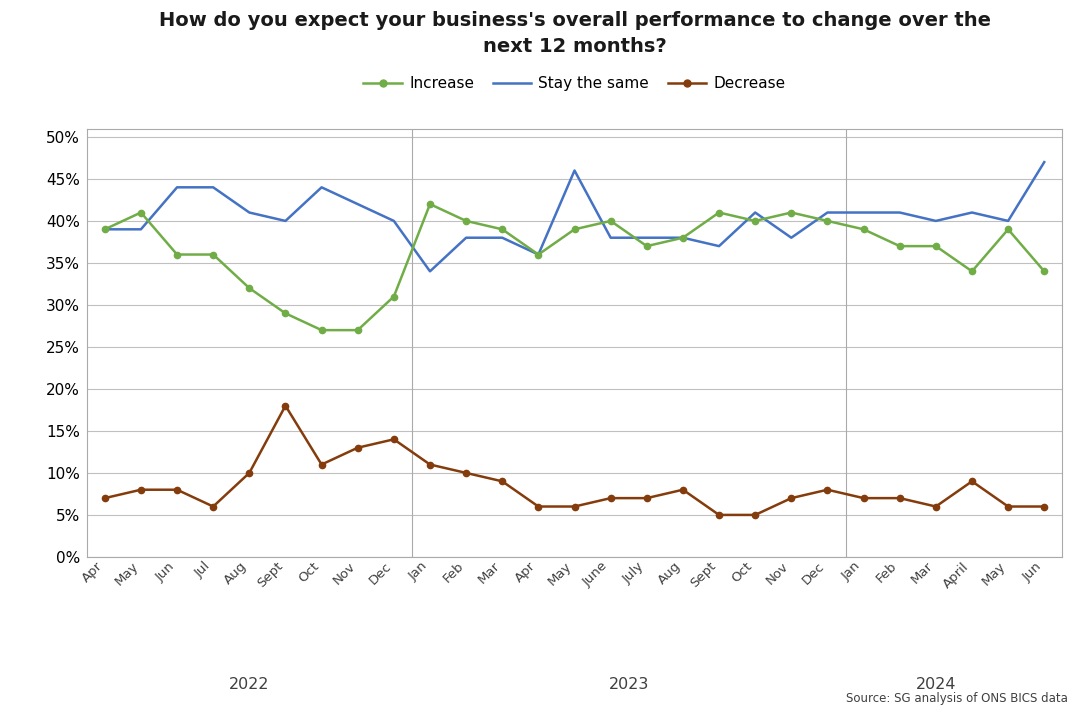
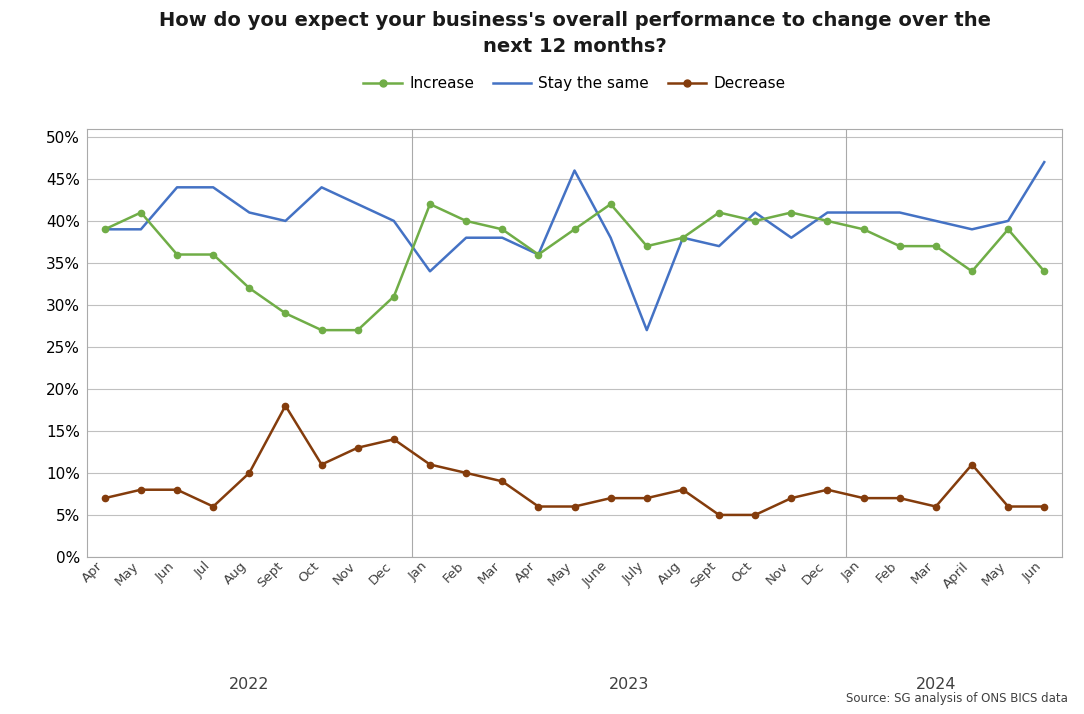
Increase/June: 40% -> 42%
Stay the same/July: 38% -> 27%
Stay the same/April: 41% -> 39%
Decrease/April: 9% -> 11%
